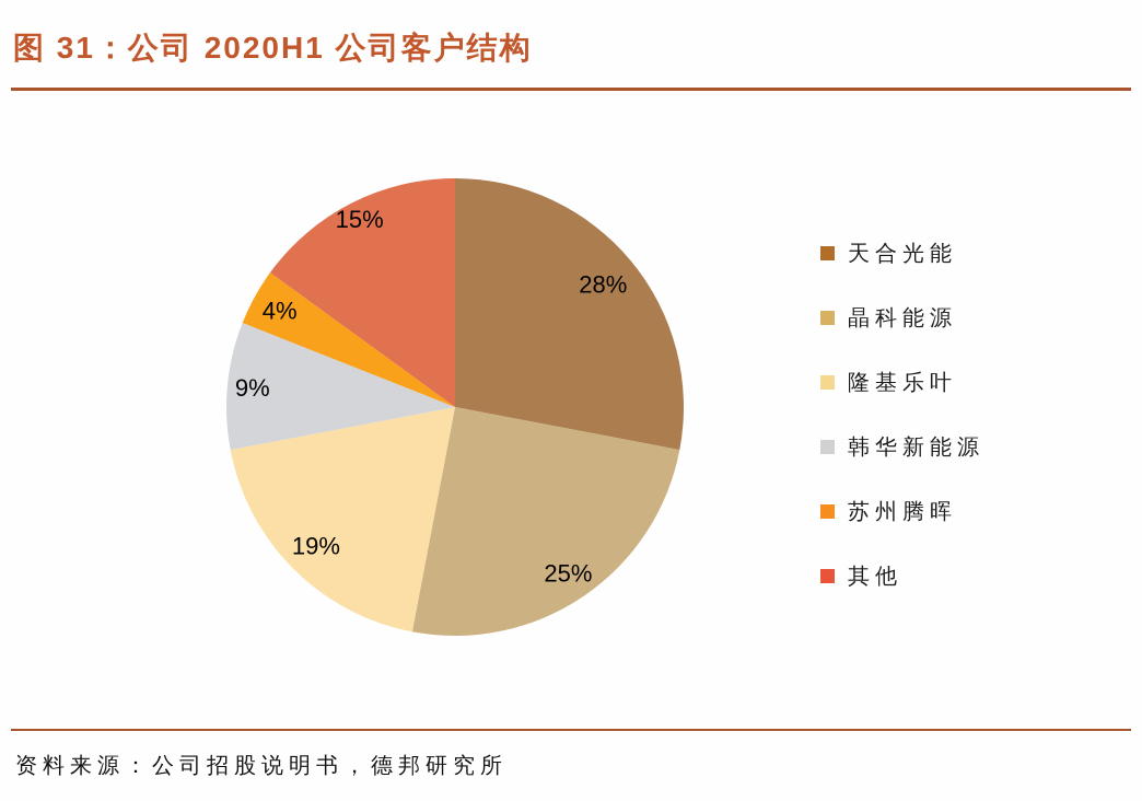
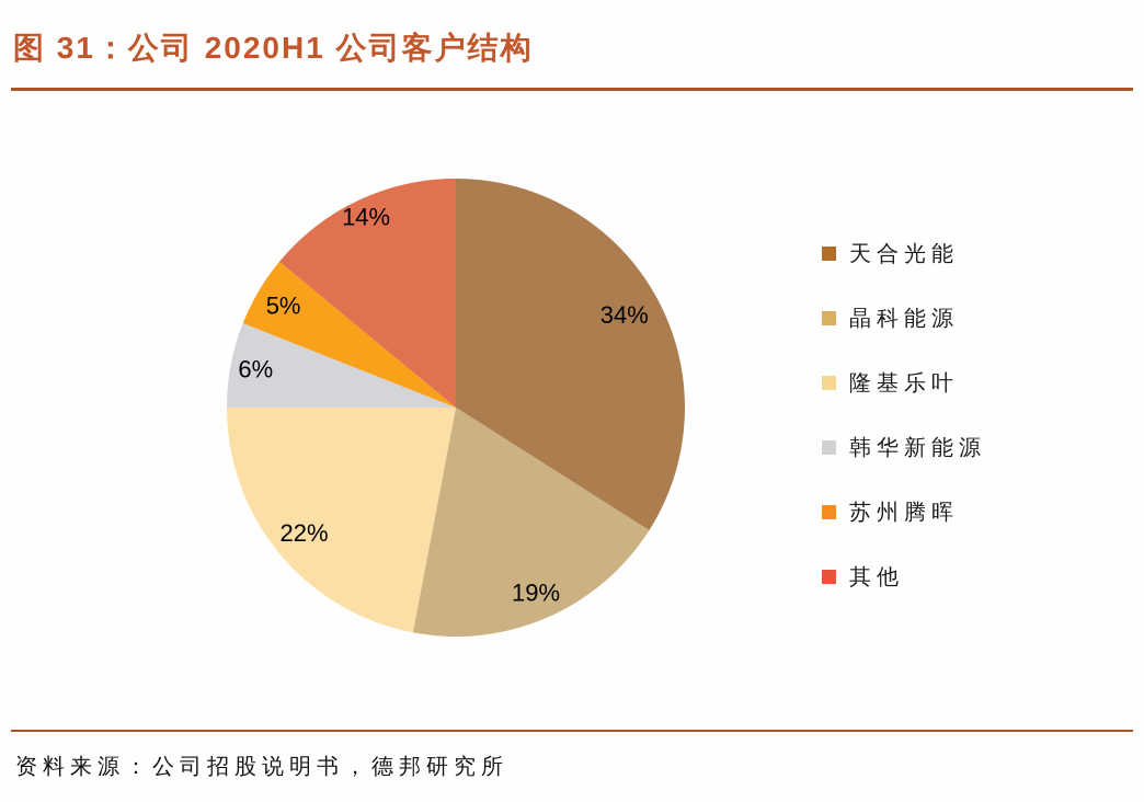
天合光能: 28% -> 34%
晶科能源: 25% -> 19%
隆基乐叶: 19% -> 22%
韩华新能源: 9% -> 6%
苏州腾晖: 4% -> 5%
其他: 15% -> 14%
